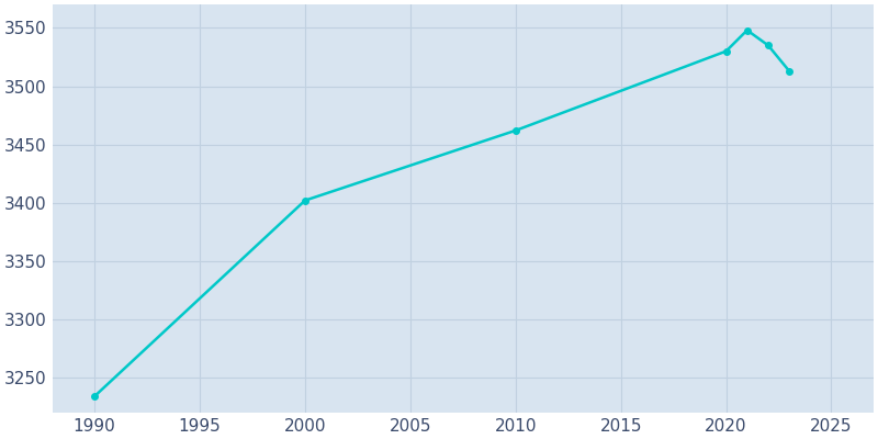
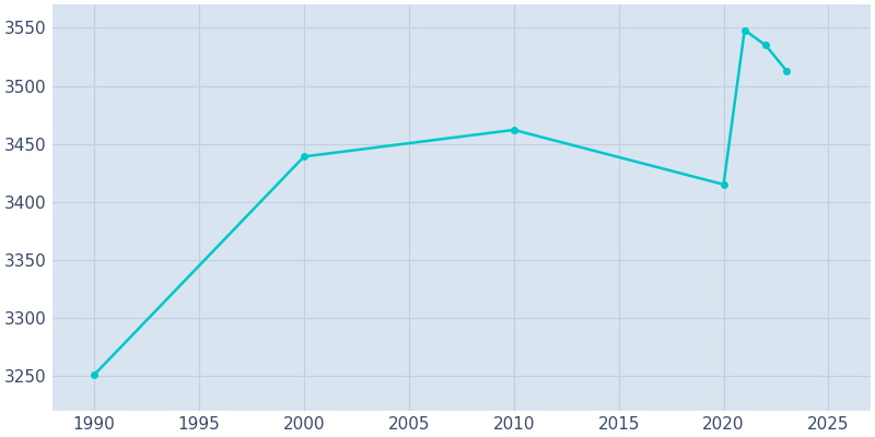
1990: 3234 -> 3251
2000: 3402 -> 3439
2020: 3530 -> 3415
